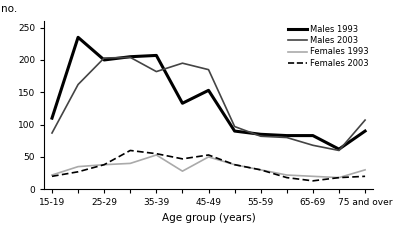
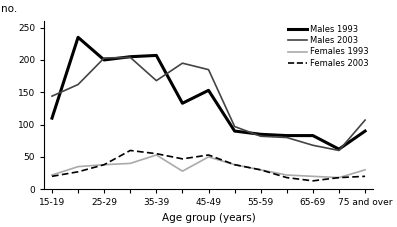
Males 2003/15-19: 87 -> 144
Males 2003/35-39: 182 -> 168
